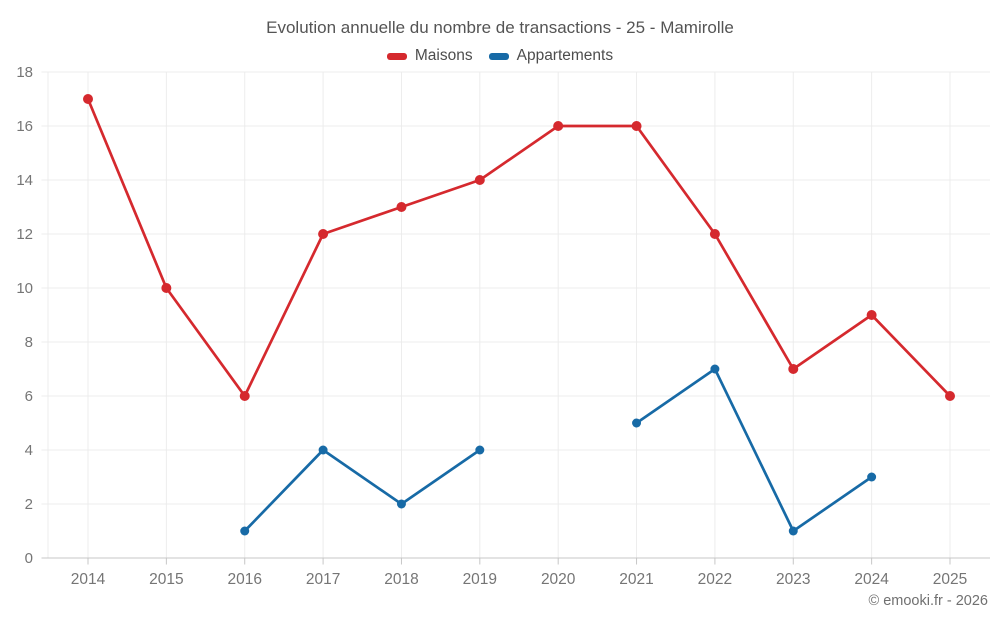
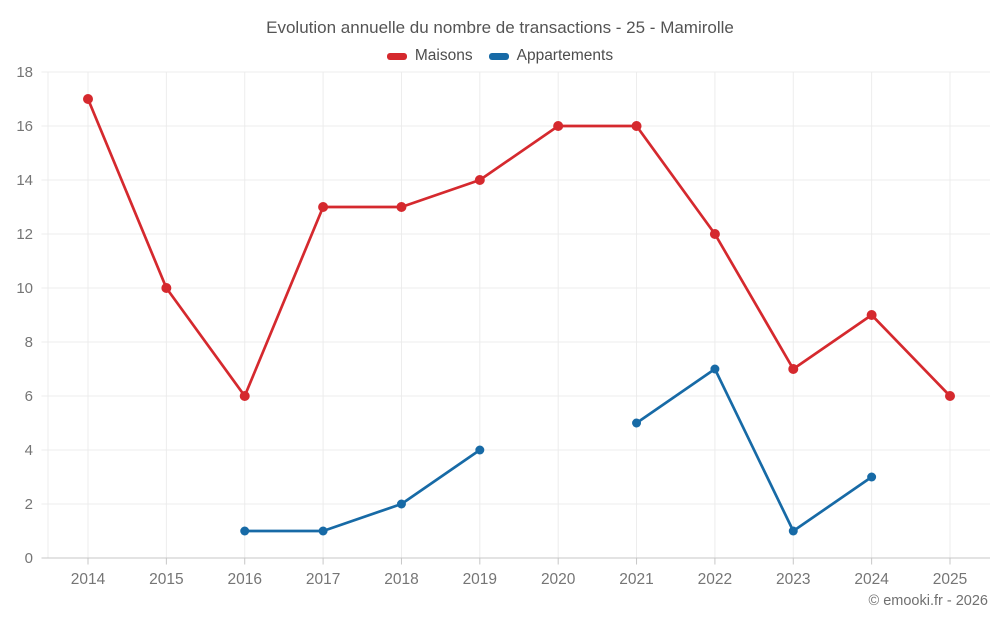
Maisons/2017: 12 -> 13
Appartements/2017: 4 -> 1
